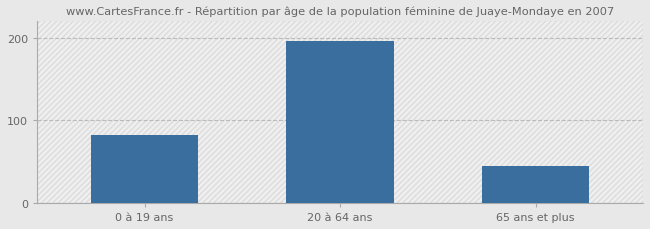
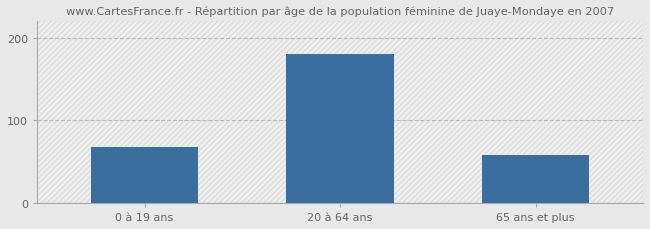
0 à 19 ans: 82 -> 68
20 à 64 ans: 196 -> 180
65 ans et plus: 45 -> 58
